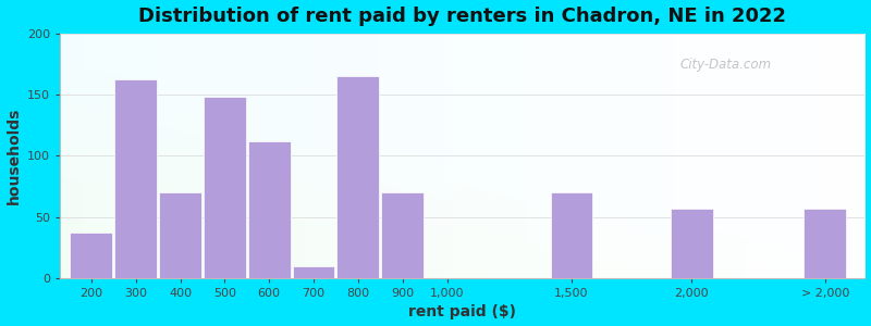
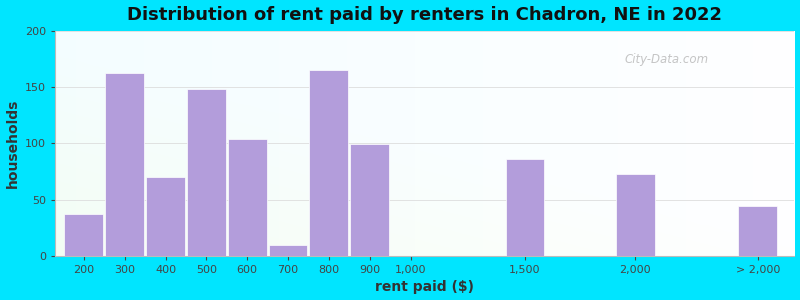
600: 112 -> 104
900: 70 -> 99
1,500: 70 -> 86
2,000: 57 -> 73
> 2,000: 57 -> 44
